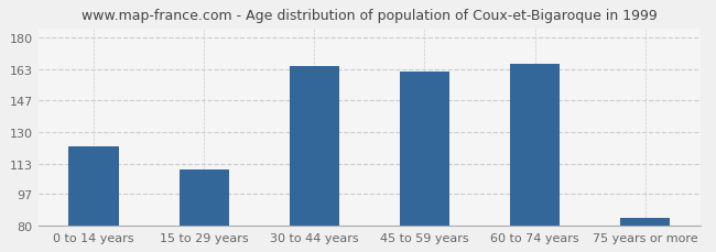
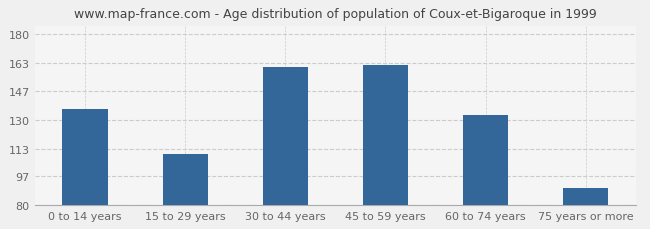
0 to 14 years: 122 -> 136
30 to 44 years: 165 -> 161
60 to 74 years: 166 -> 133
75 years or more: 84 -> 90
